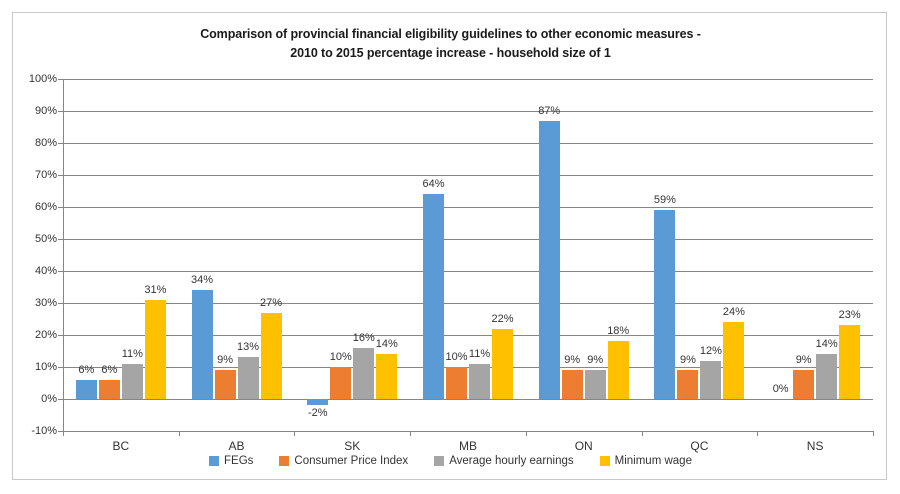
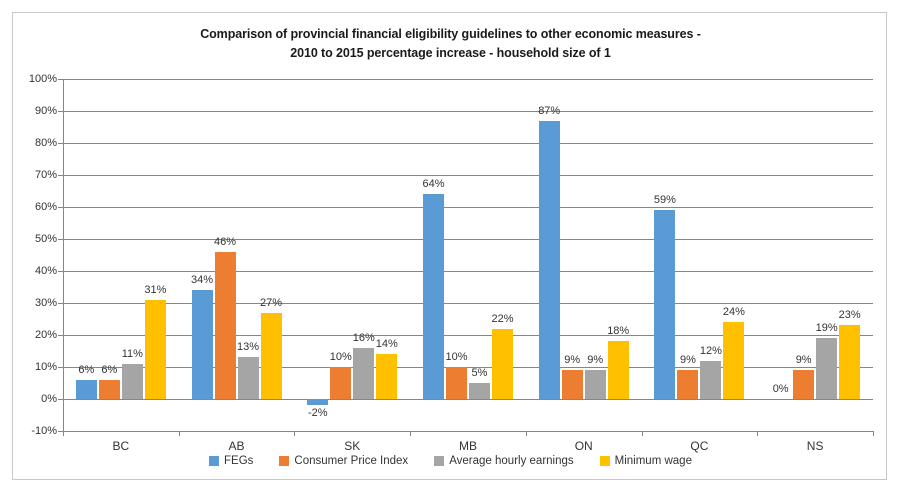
Consumer Price Index/AB: 9% -> 46%
Average hourly earnings/MB: 11% -> 5%
Average hourly earnings/NS: 14% -> 19%
